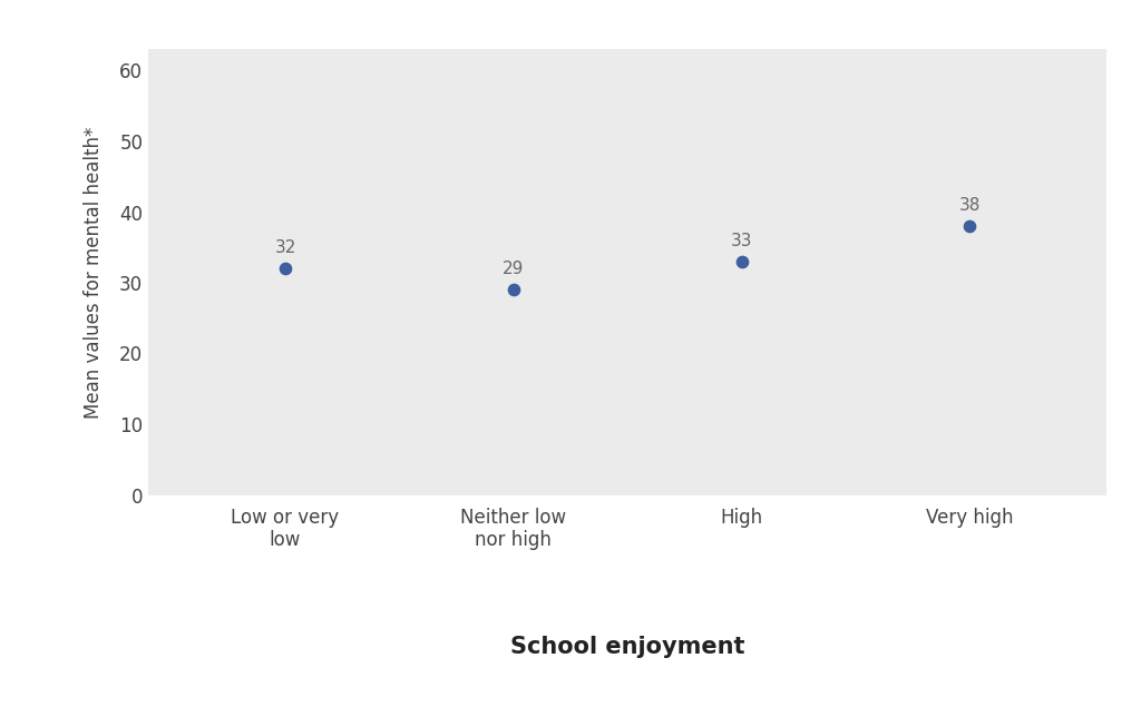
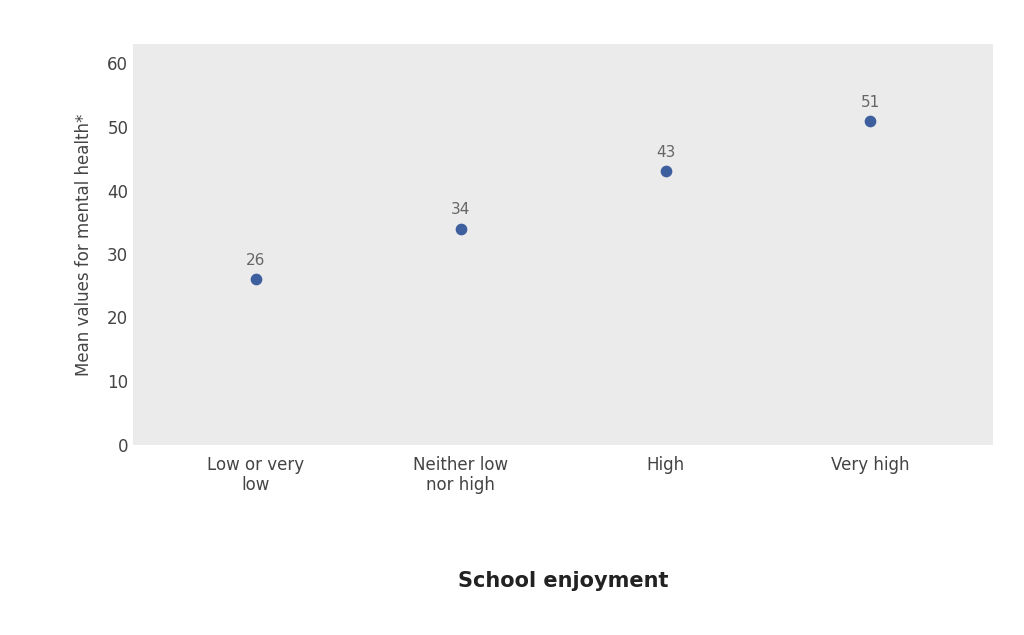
Low or very low: 32 -> 26
Neither low nor high: 29 -> 34
High: 33 -> 43
Very high: 38 -> 51
